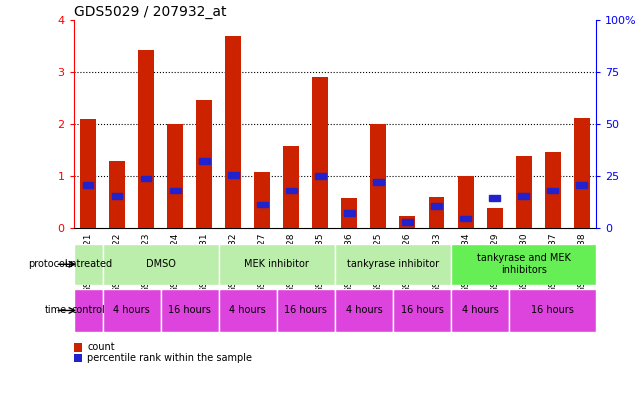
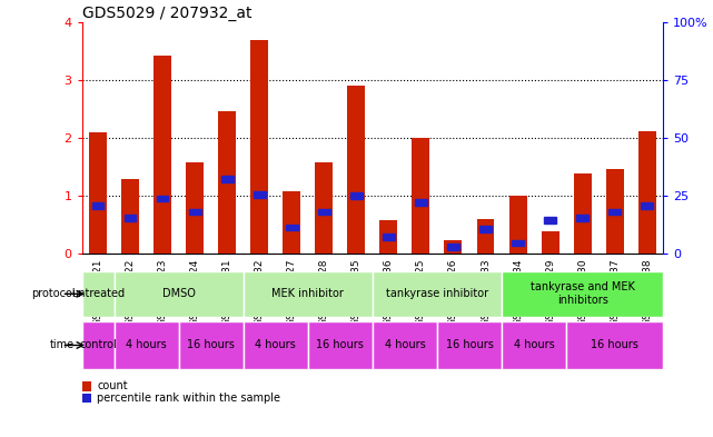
GSM1340524: 2.00 -> 1.58
